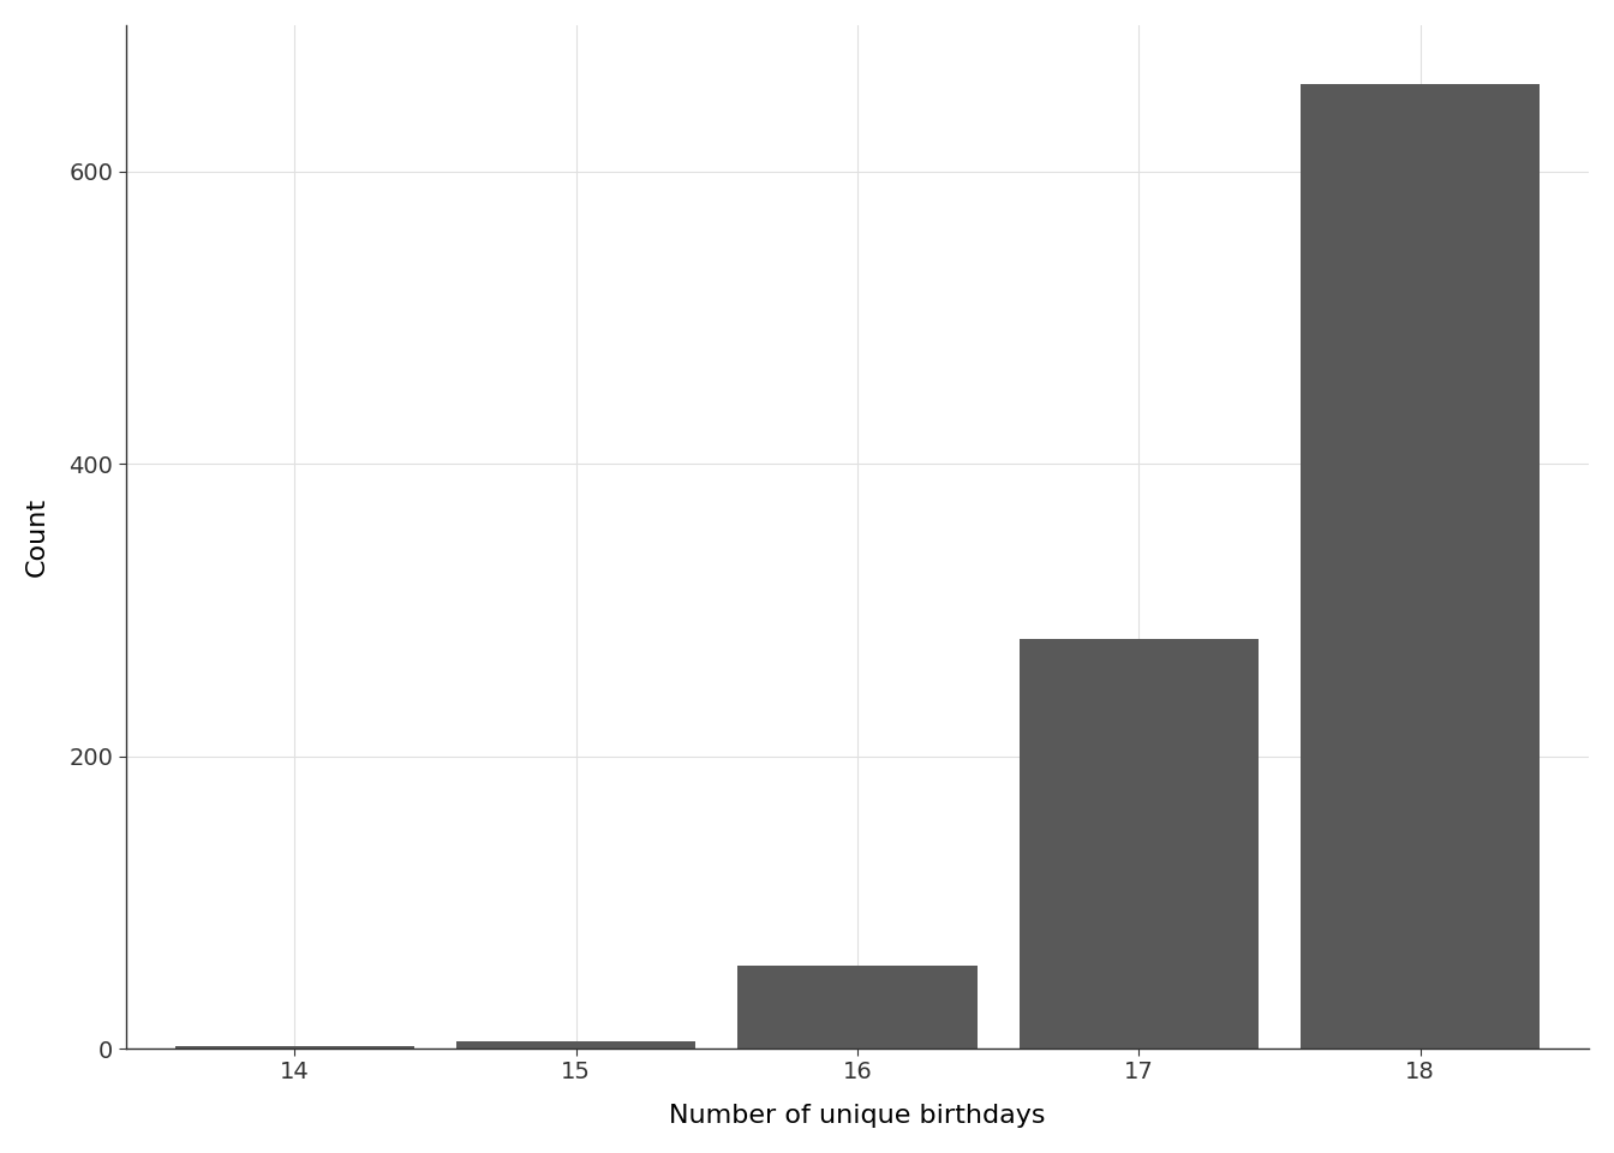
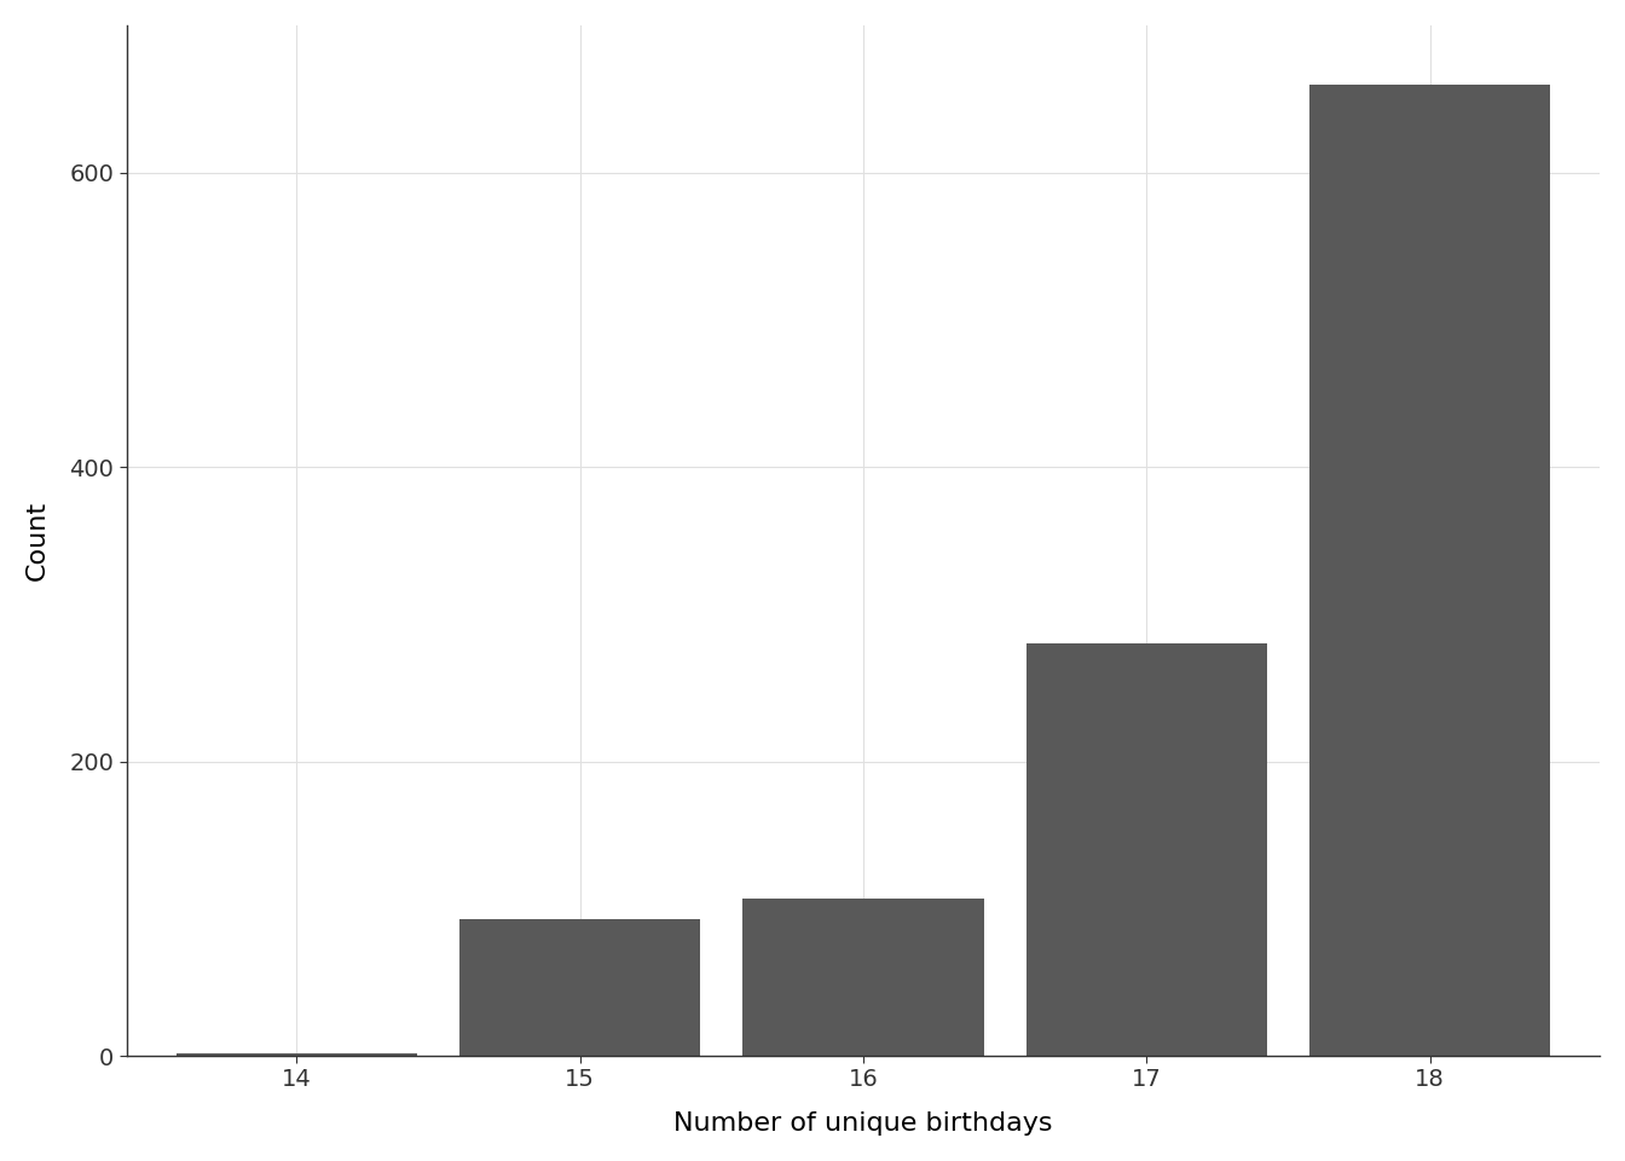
15: 5 -> 93
16: 57 -> 107
